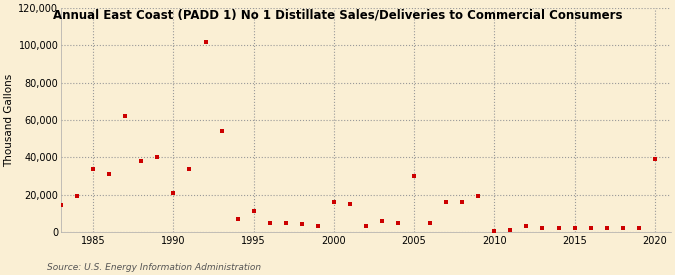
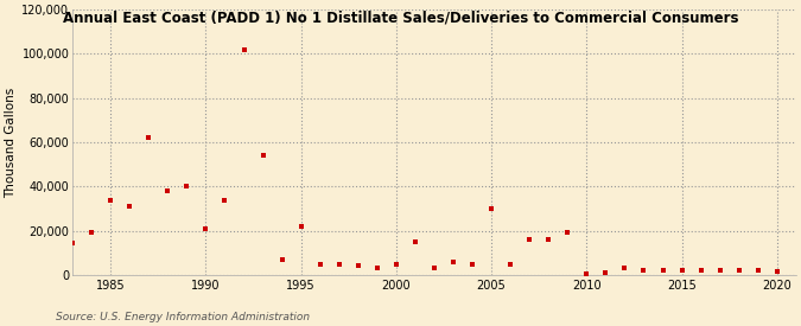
1995: 11,000 -> 22,000
2000: 16,000 -> 5,000
2020: 39,000 -> 2,000
